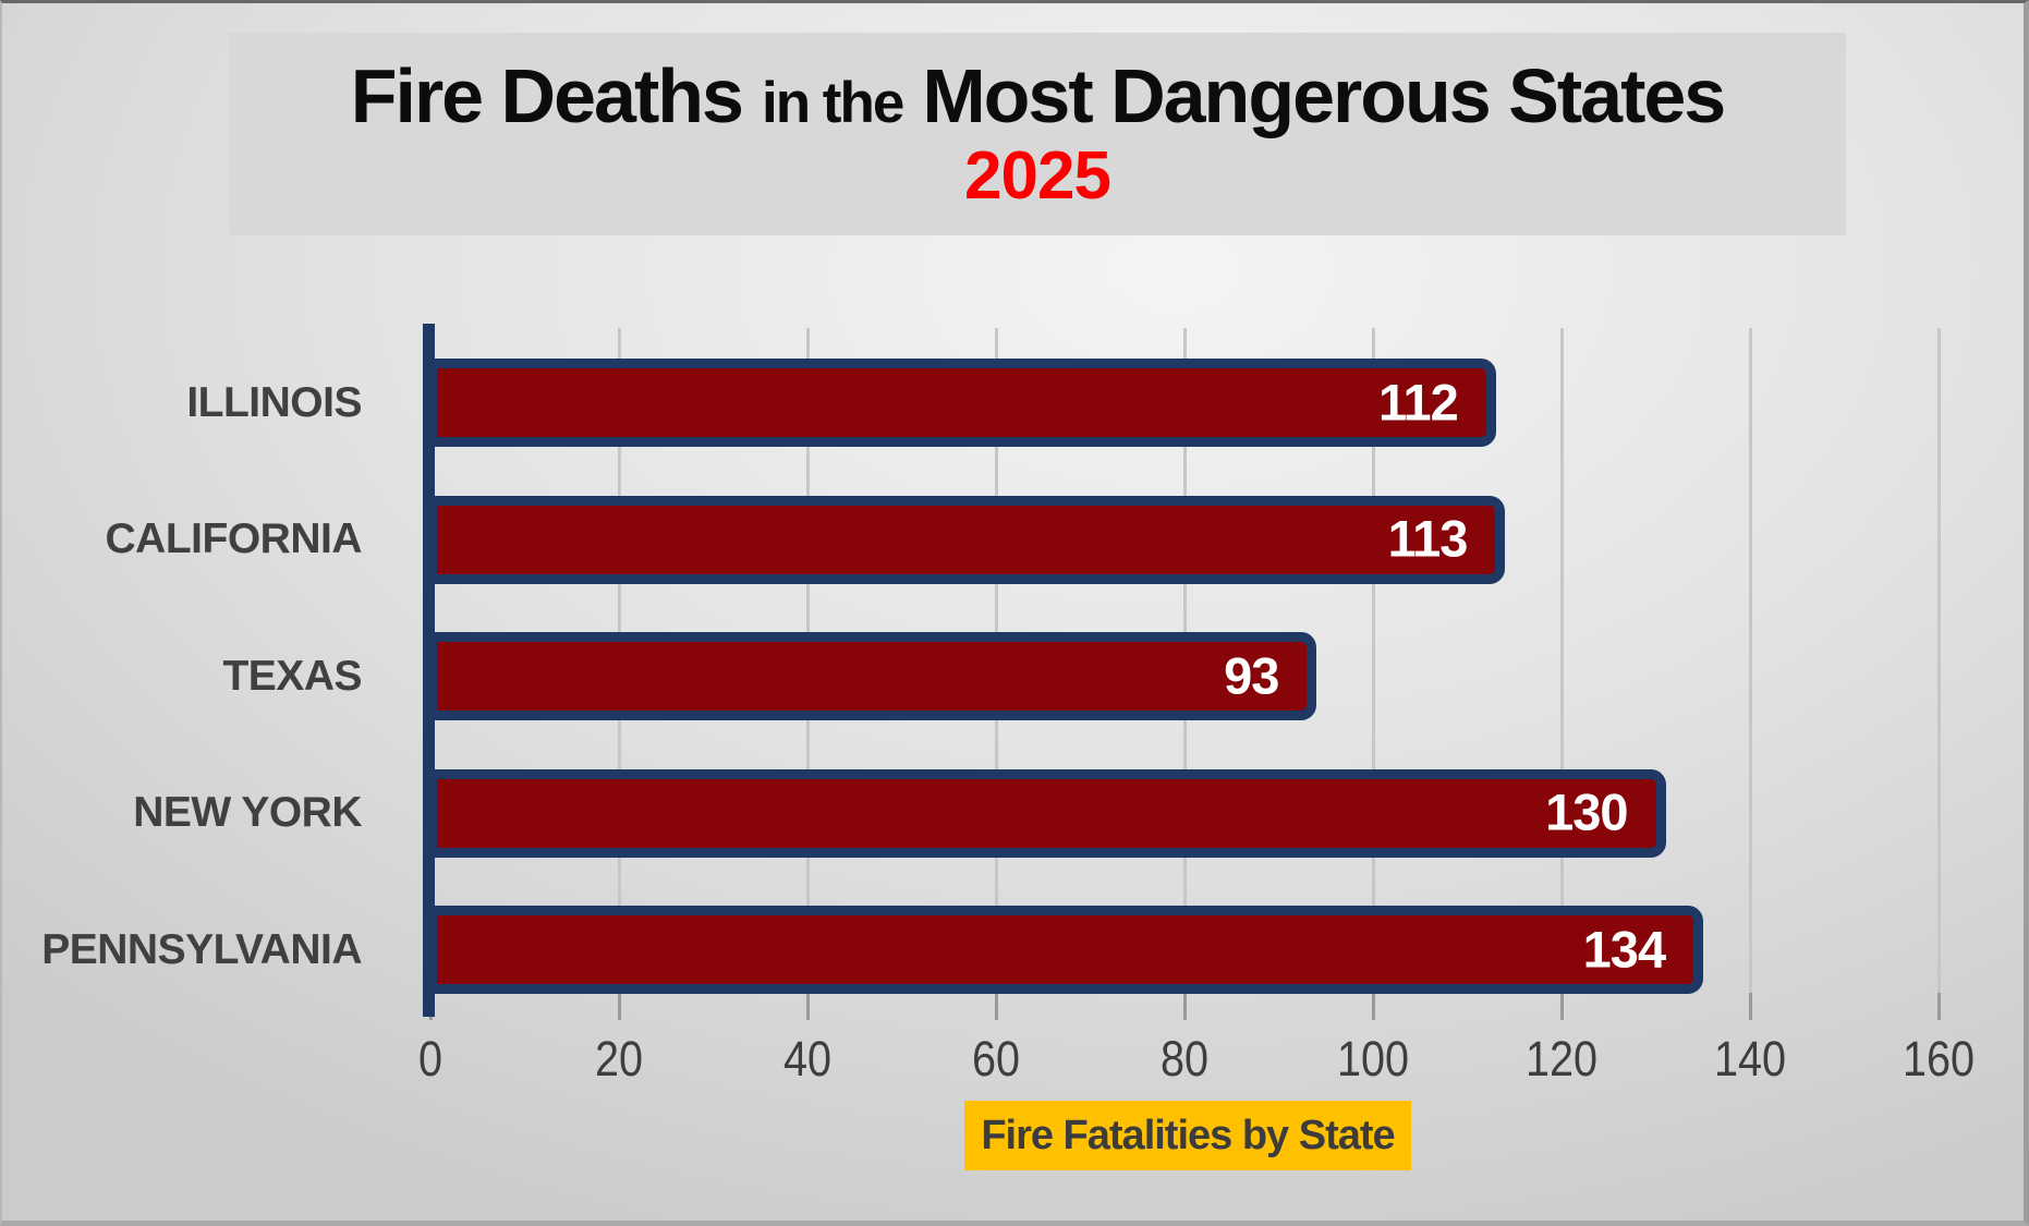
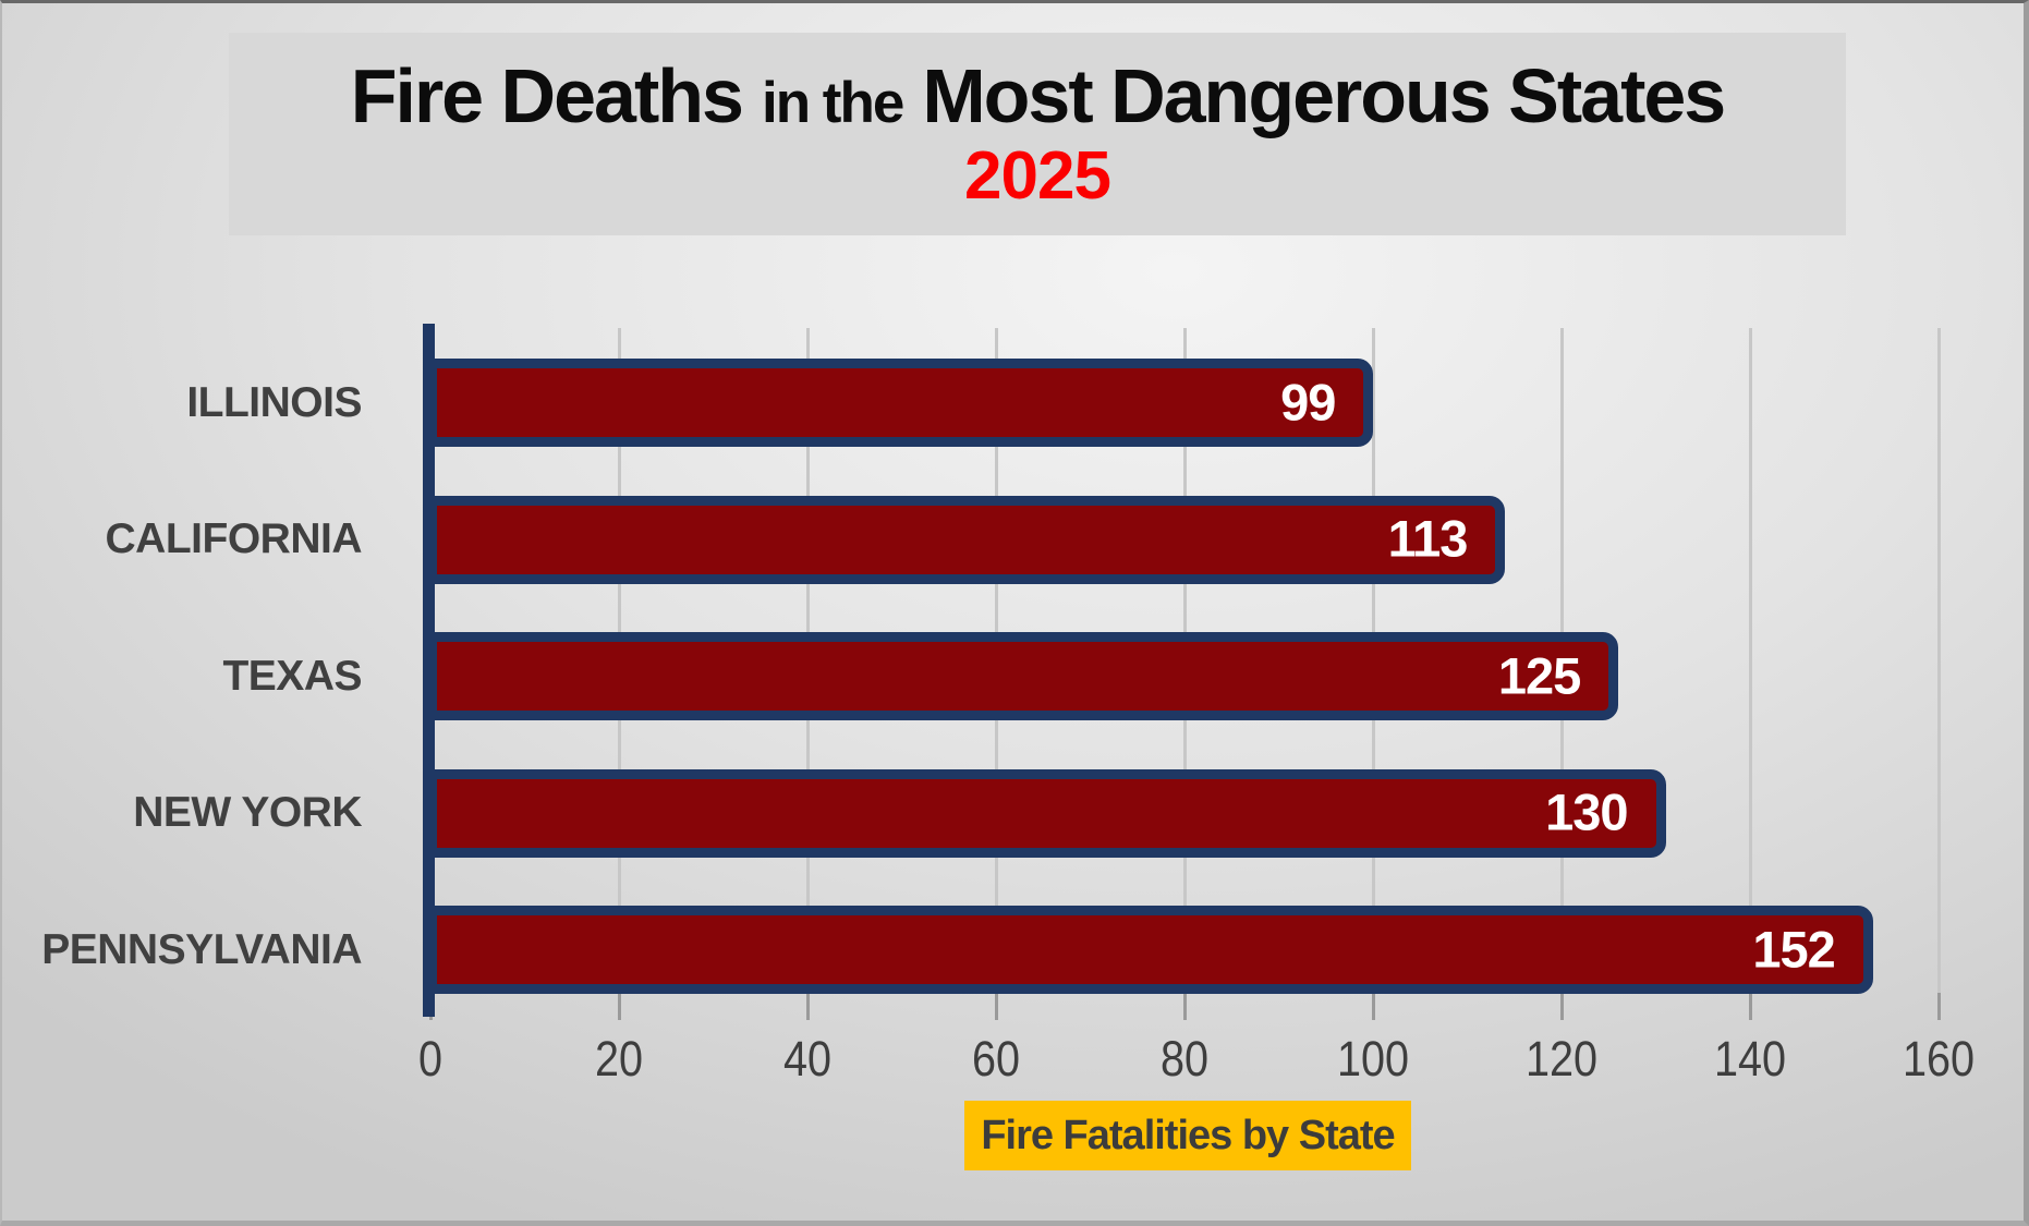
ILLINOIS: 112 -> 99
TEXAS: 93 -> 125
PENNSYLVANIA: 134 -> 152
